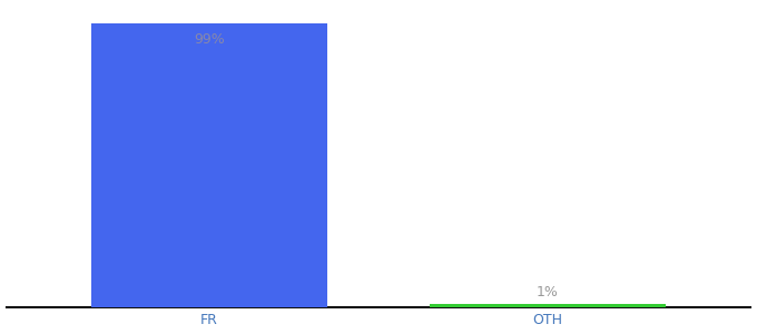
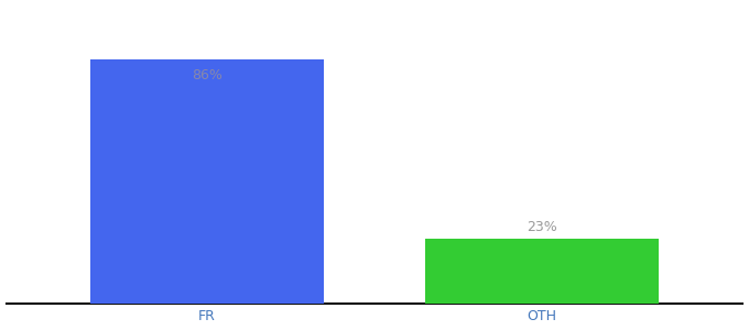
FR: 99% -> 86%
OTH: 1% -> 23%
